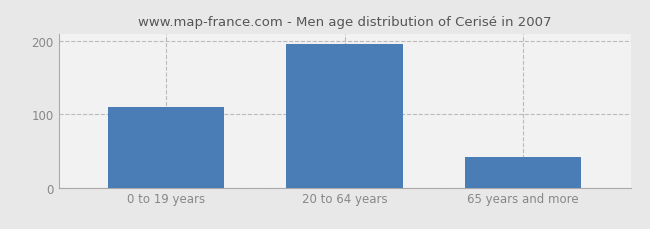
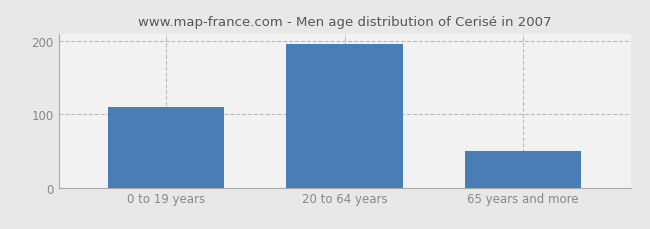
65 years and more: 42 -> 50
